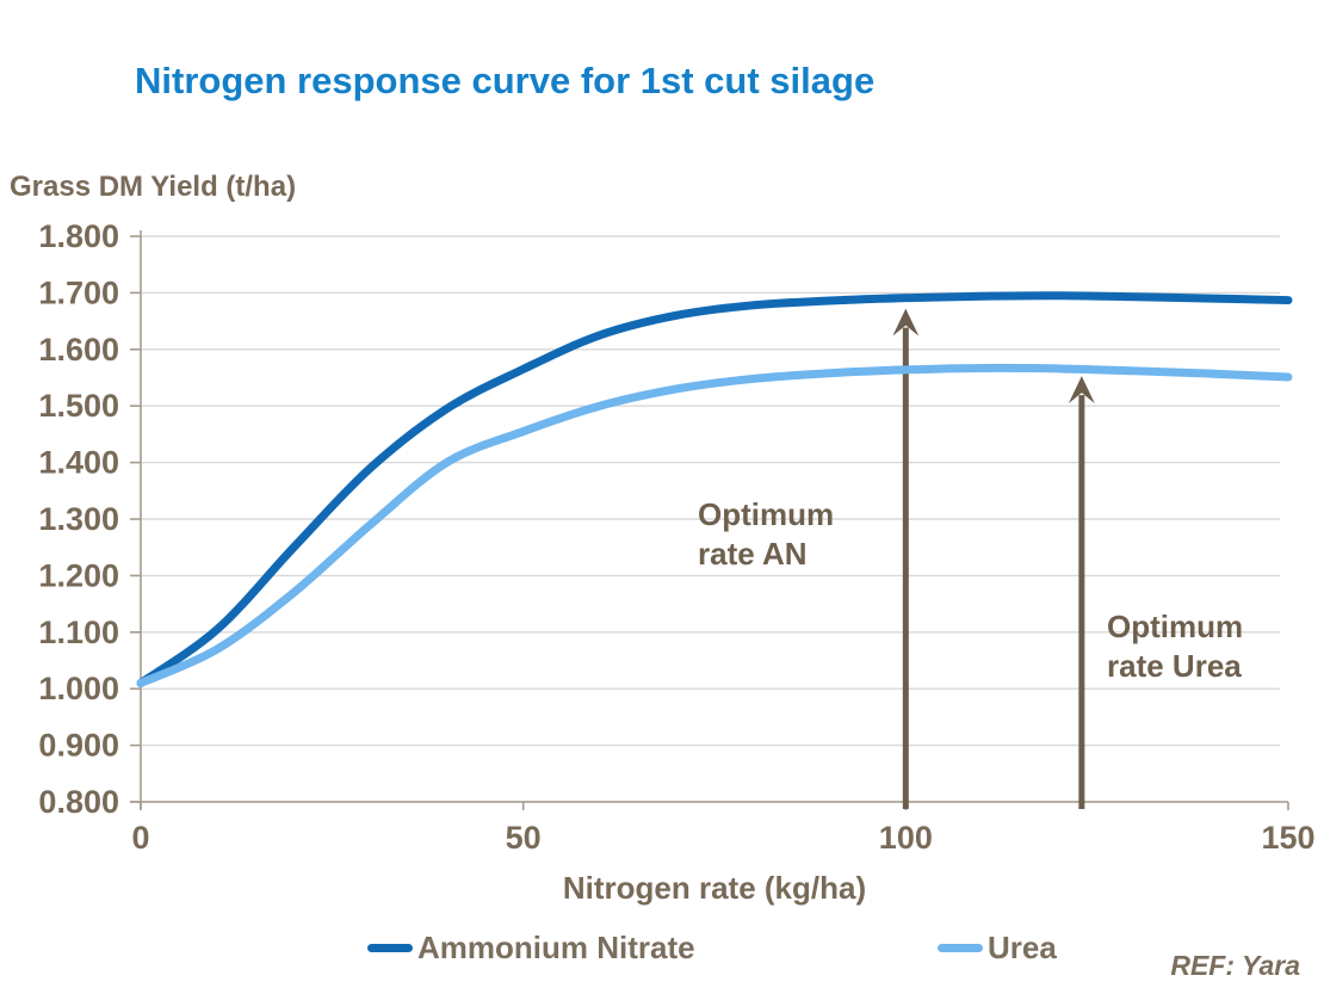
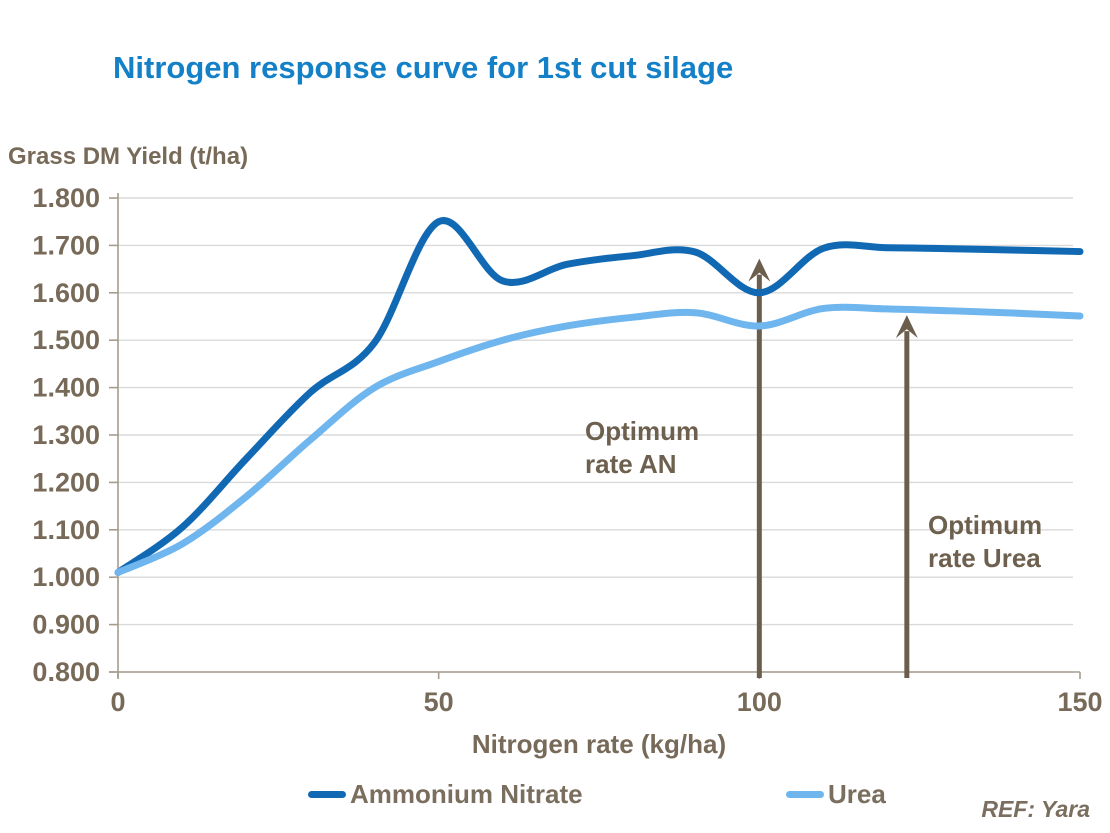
Ammonium Nitrate/50: 1.56 -> 1.75
Ammonium Nitrate/100: 1.69 -> 1.60
Urea/100: 1.56 -> 1.53
